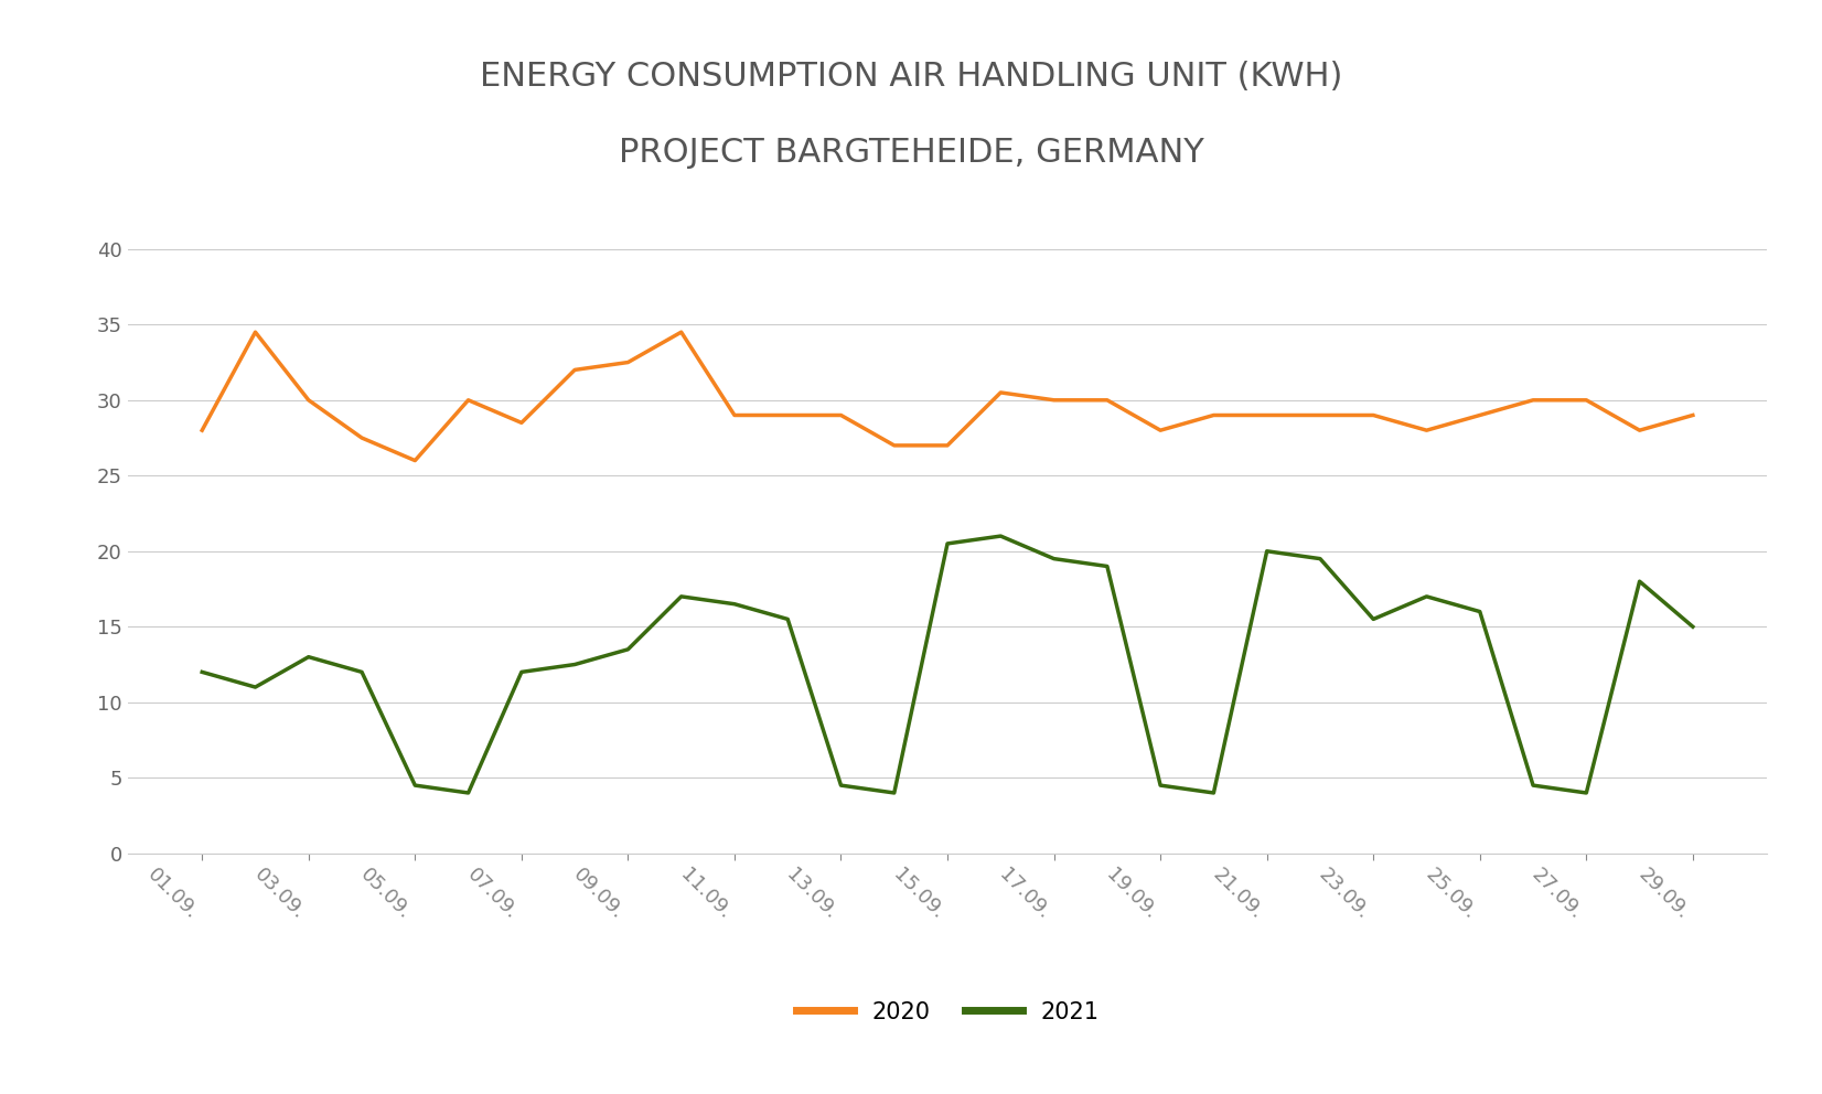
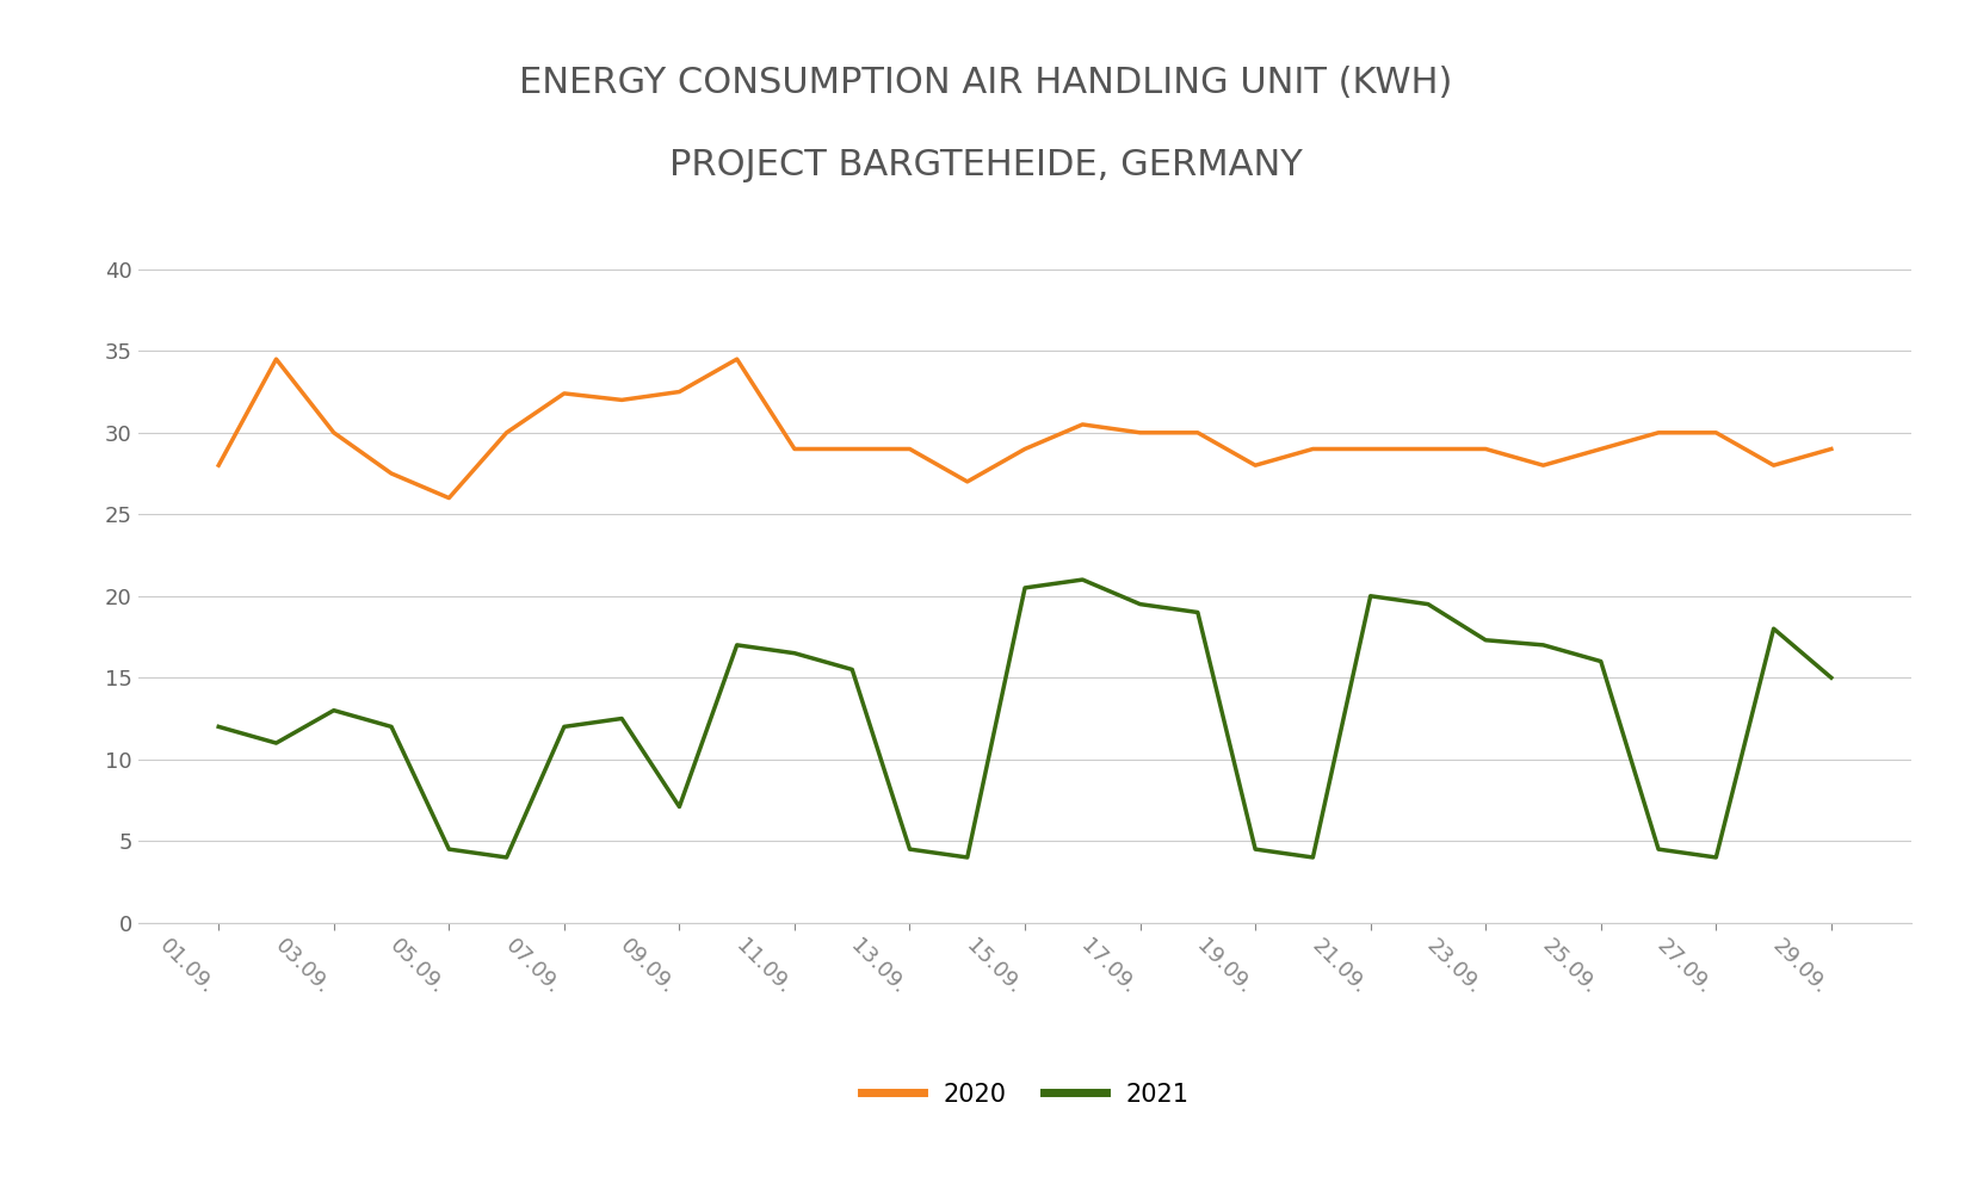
2020/07.09.: 28.5 -> 32.4
2021/09.09.: 13.5 -> 7.1
2020/15.09.: 27.0 -> 29.0
2021/23.09.: 15.5 -> 17.3
